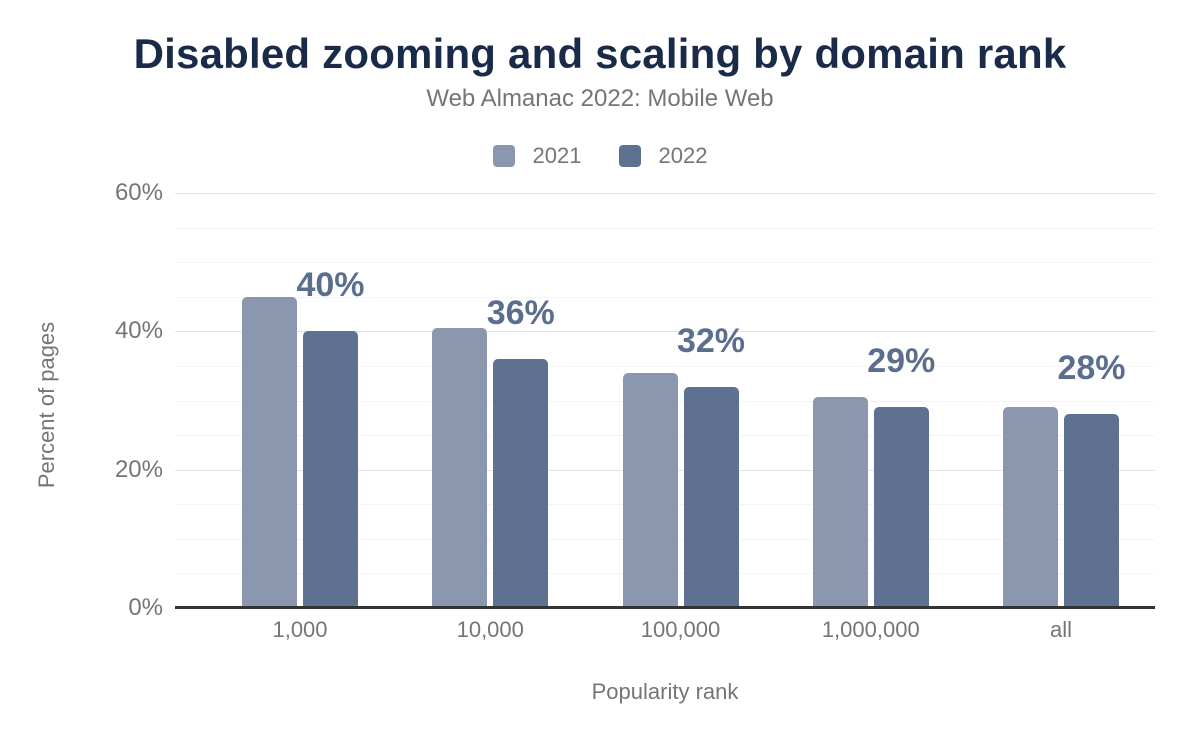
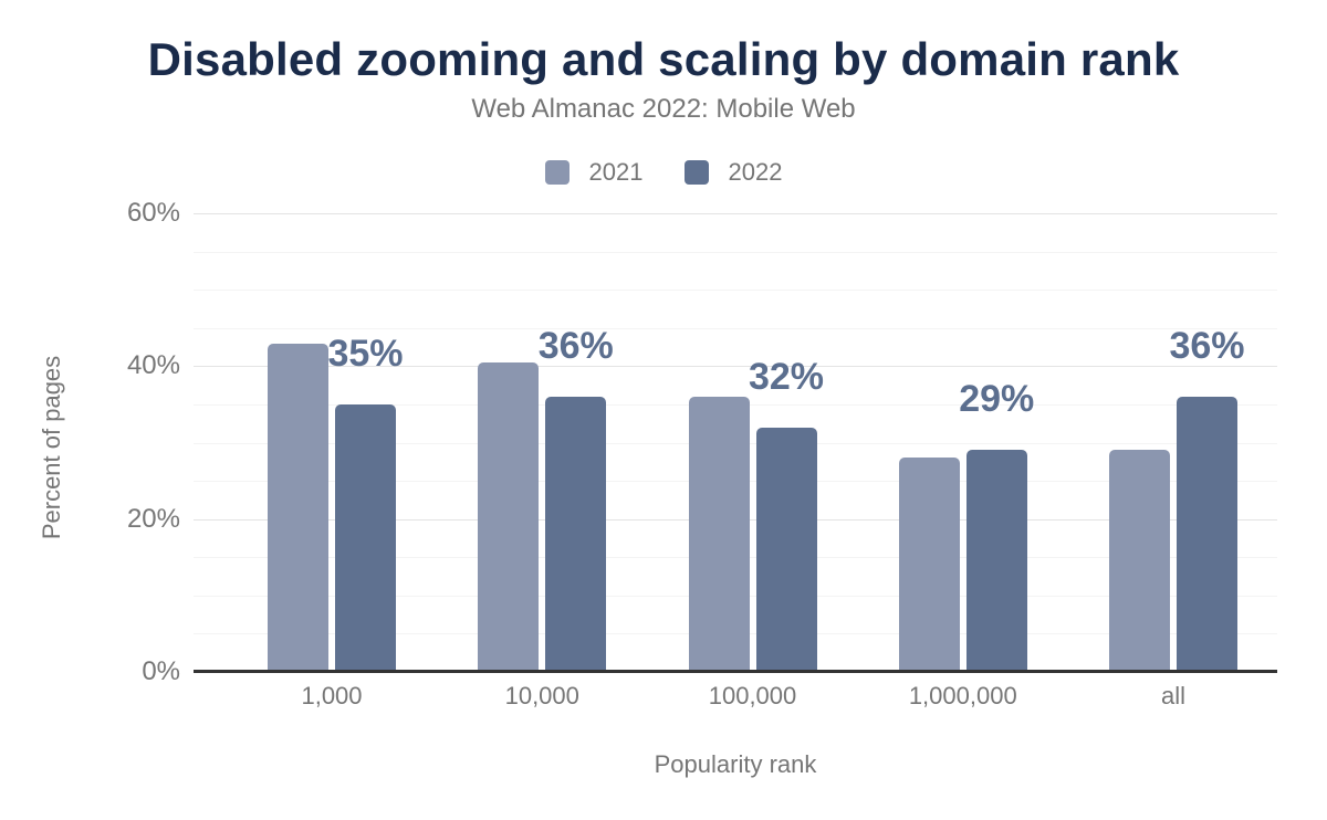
2021/1,000: 45% -> 43%
2022/1,000: 40% -> 35%
2021/100,000: 34% -> 36%
2021/1,000,000: 30% -> 28%
2022/all: 28% -> 36%
